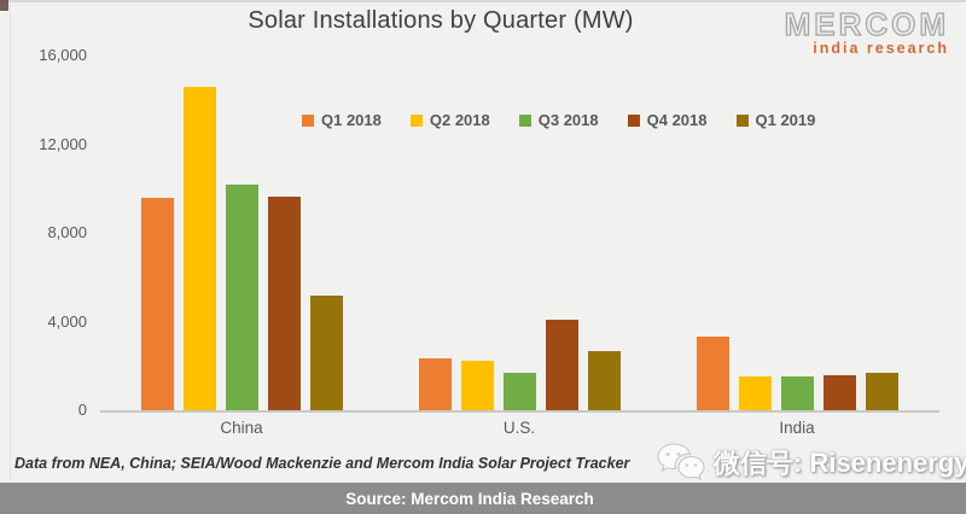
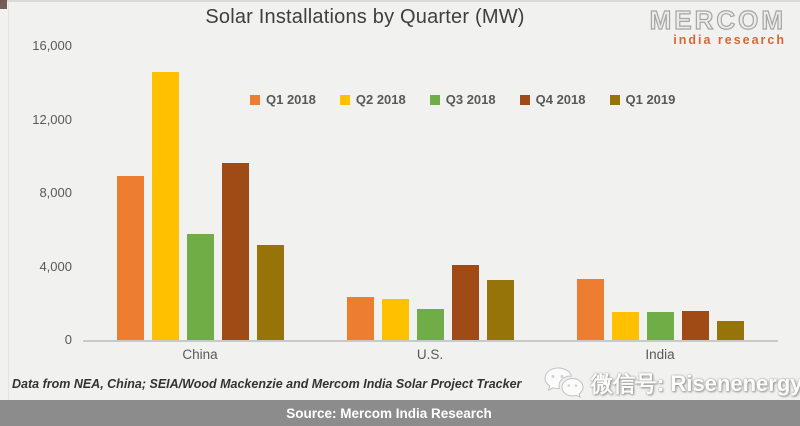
Q1 2018/China: 9600 -> 9000
Q3 2018/China: 10200 -> 5800
Q1 2019/U.S.: 2700 -> 3300
Q1 2019/India: 1800 -> 1100
